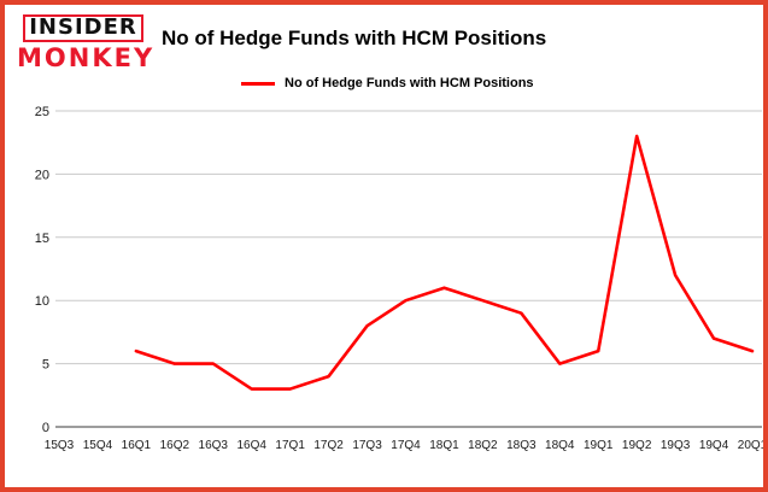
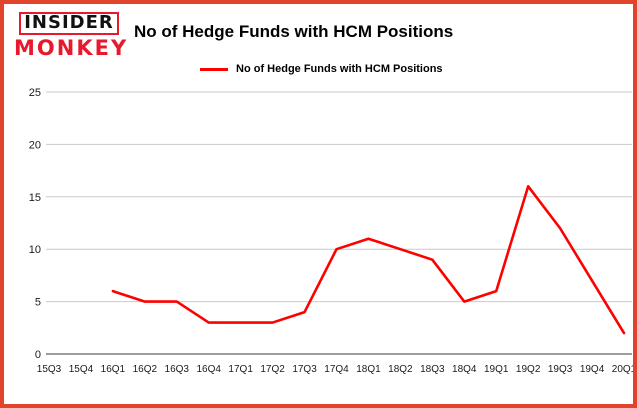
17Q2: 4 -> 3
17Q3: 8 -> 4
19Q2: 23 -> 16
20Q1: 6 -> 2
